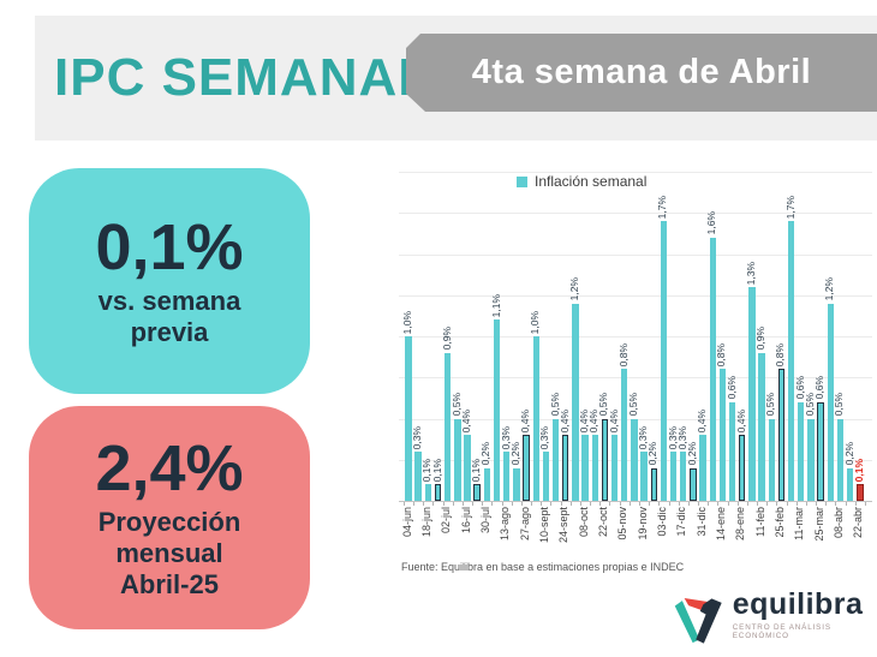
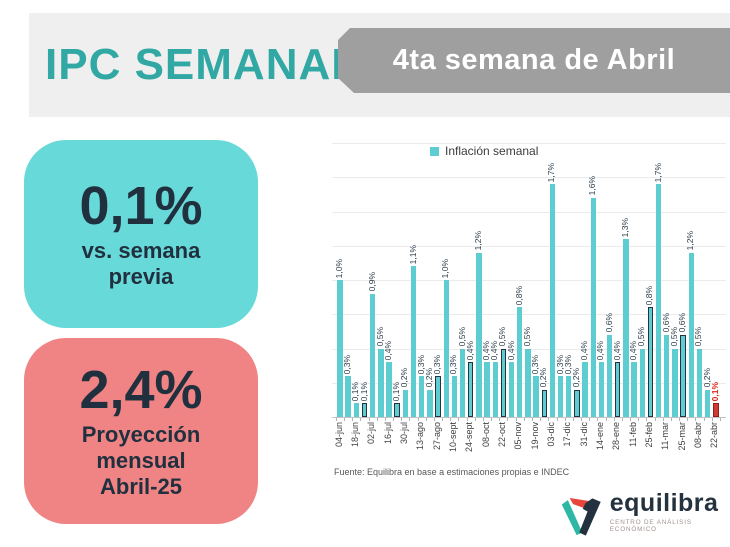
27-ago: 0,4% -> 0,3%
14-ene: 0,8% -> 0,4%
11-feb: 0,9% -> 0,4%
